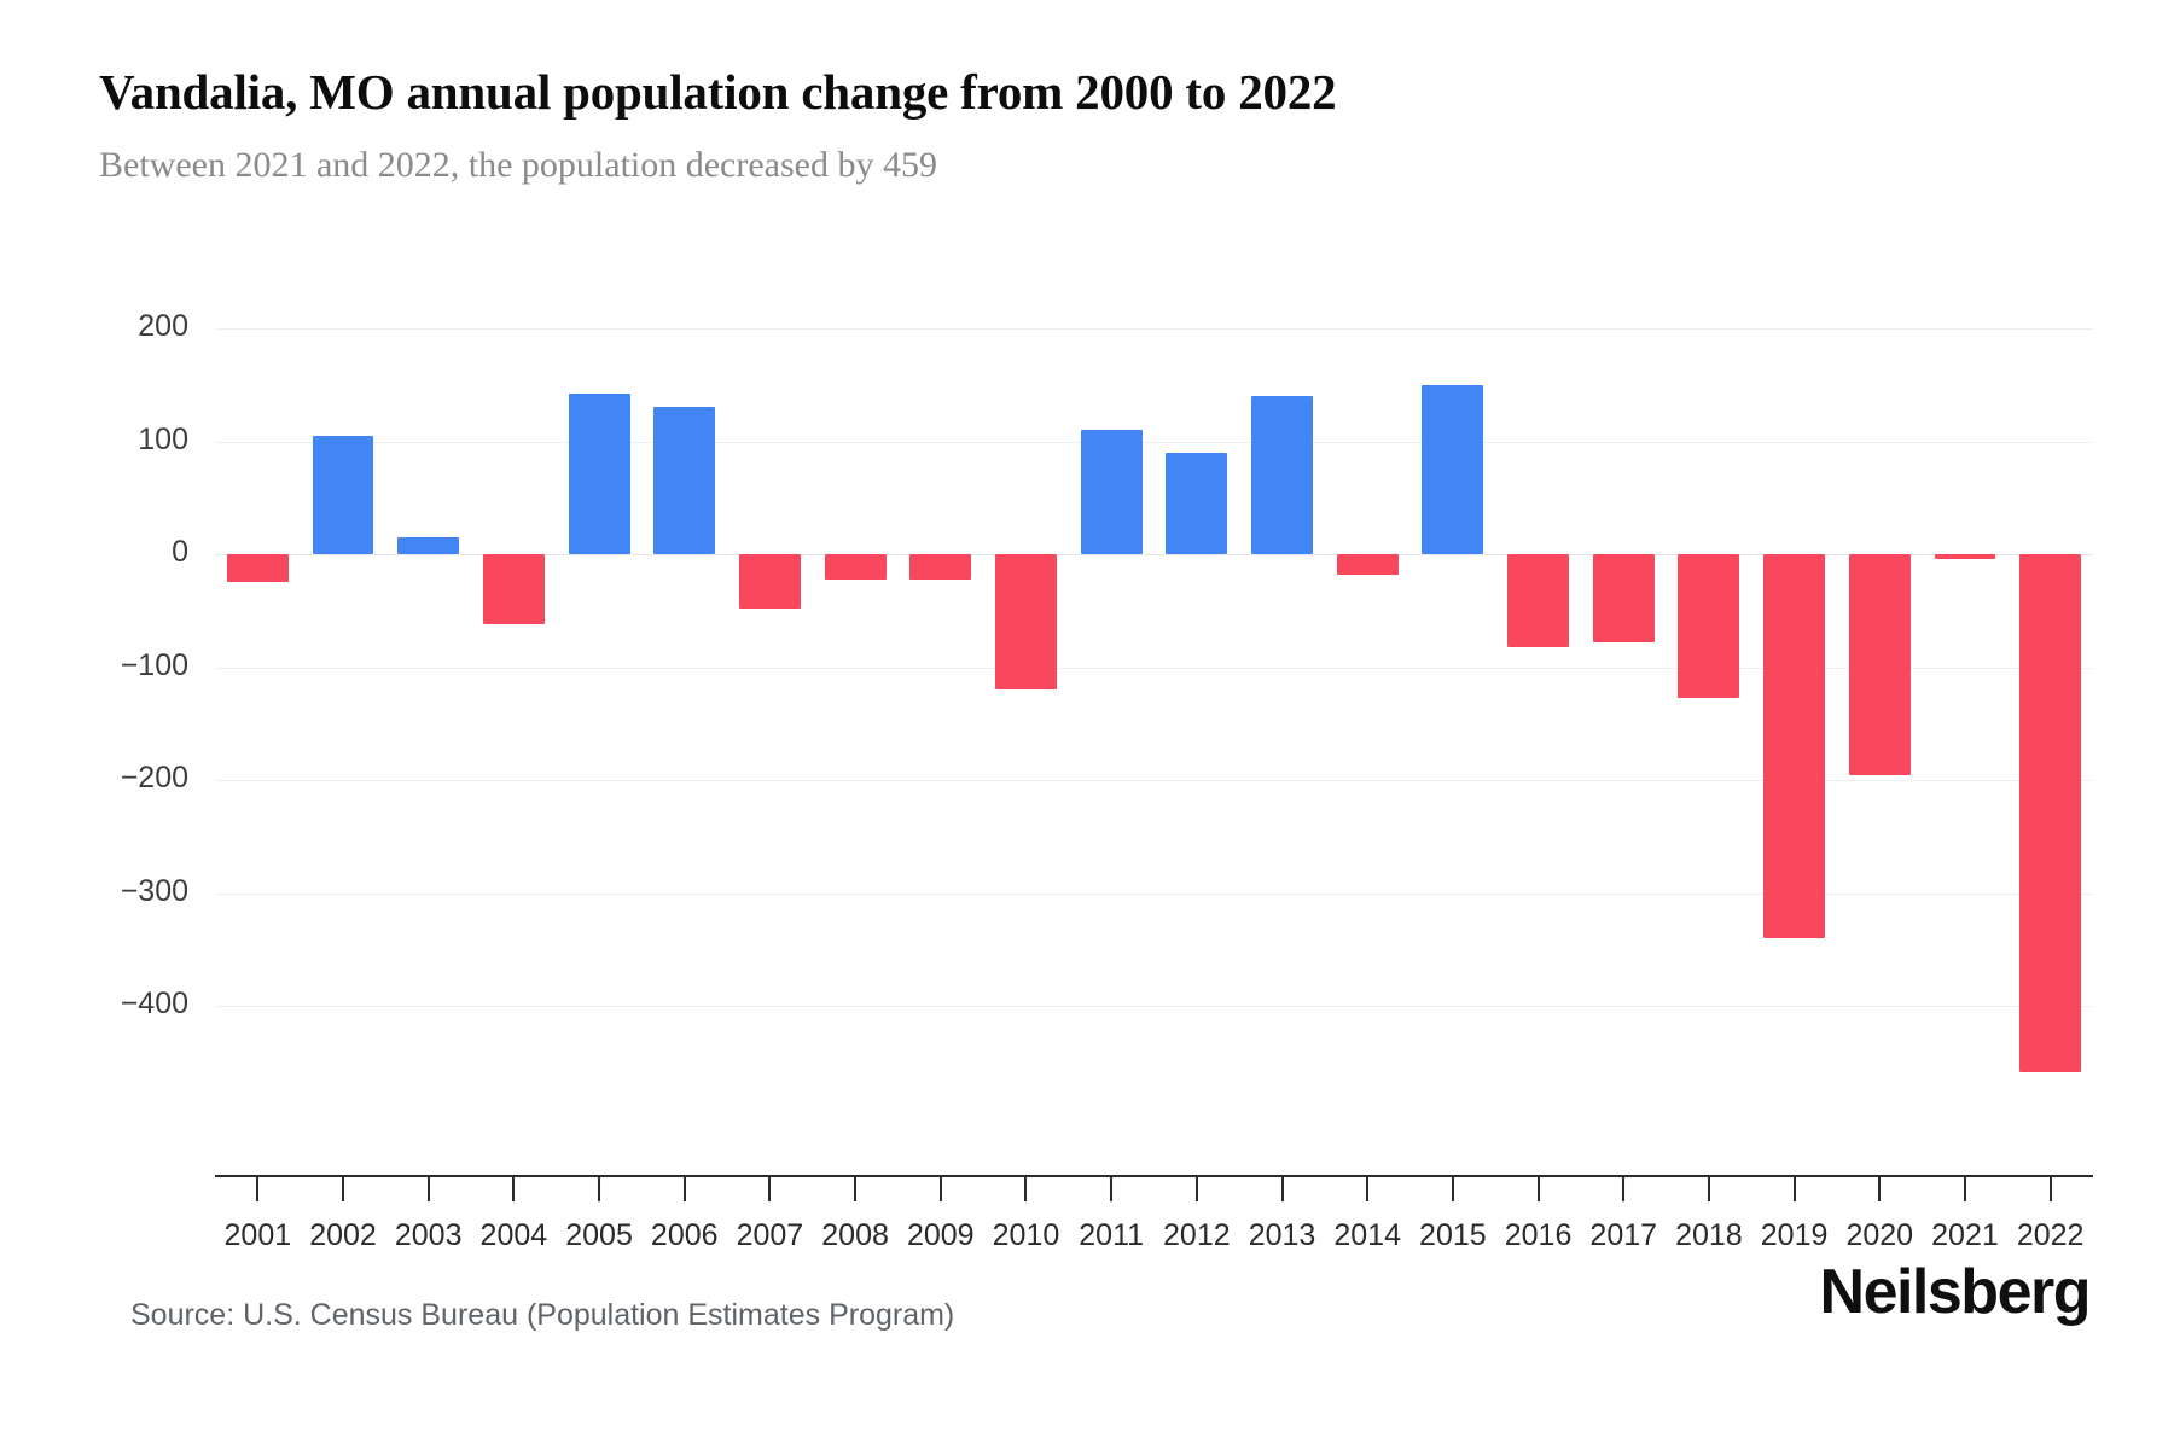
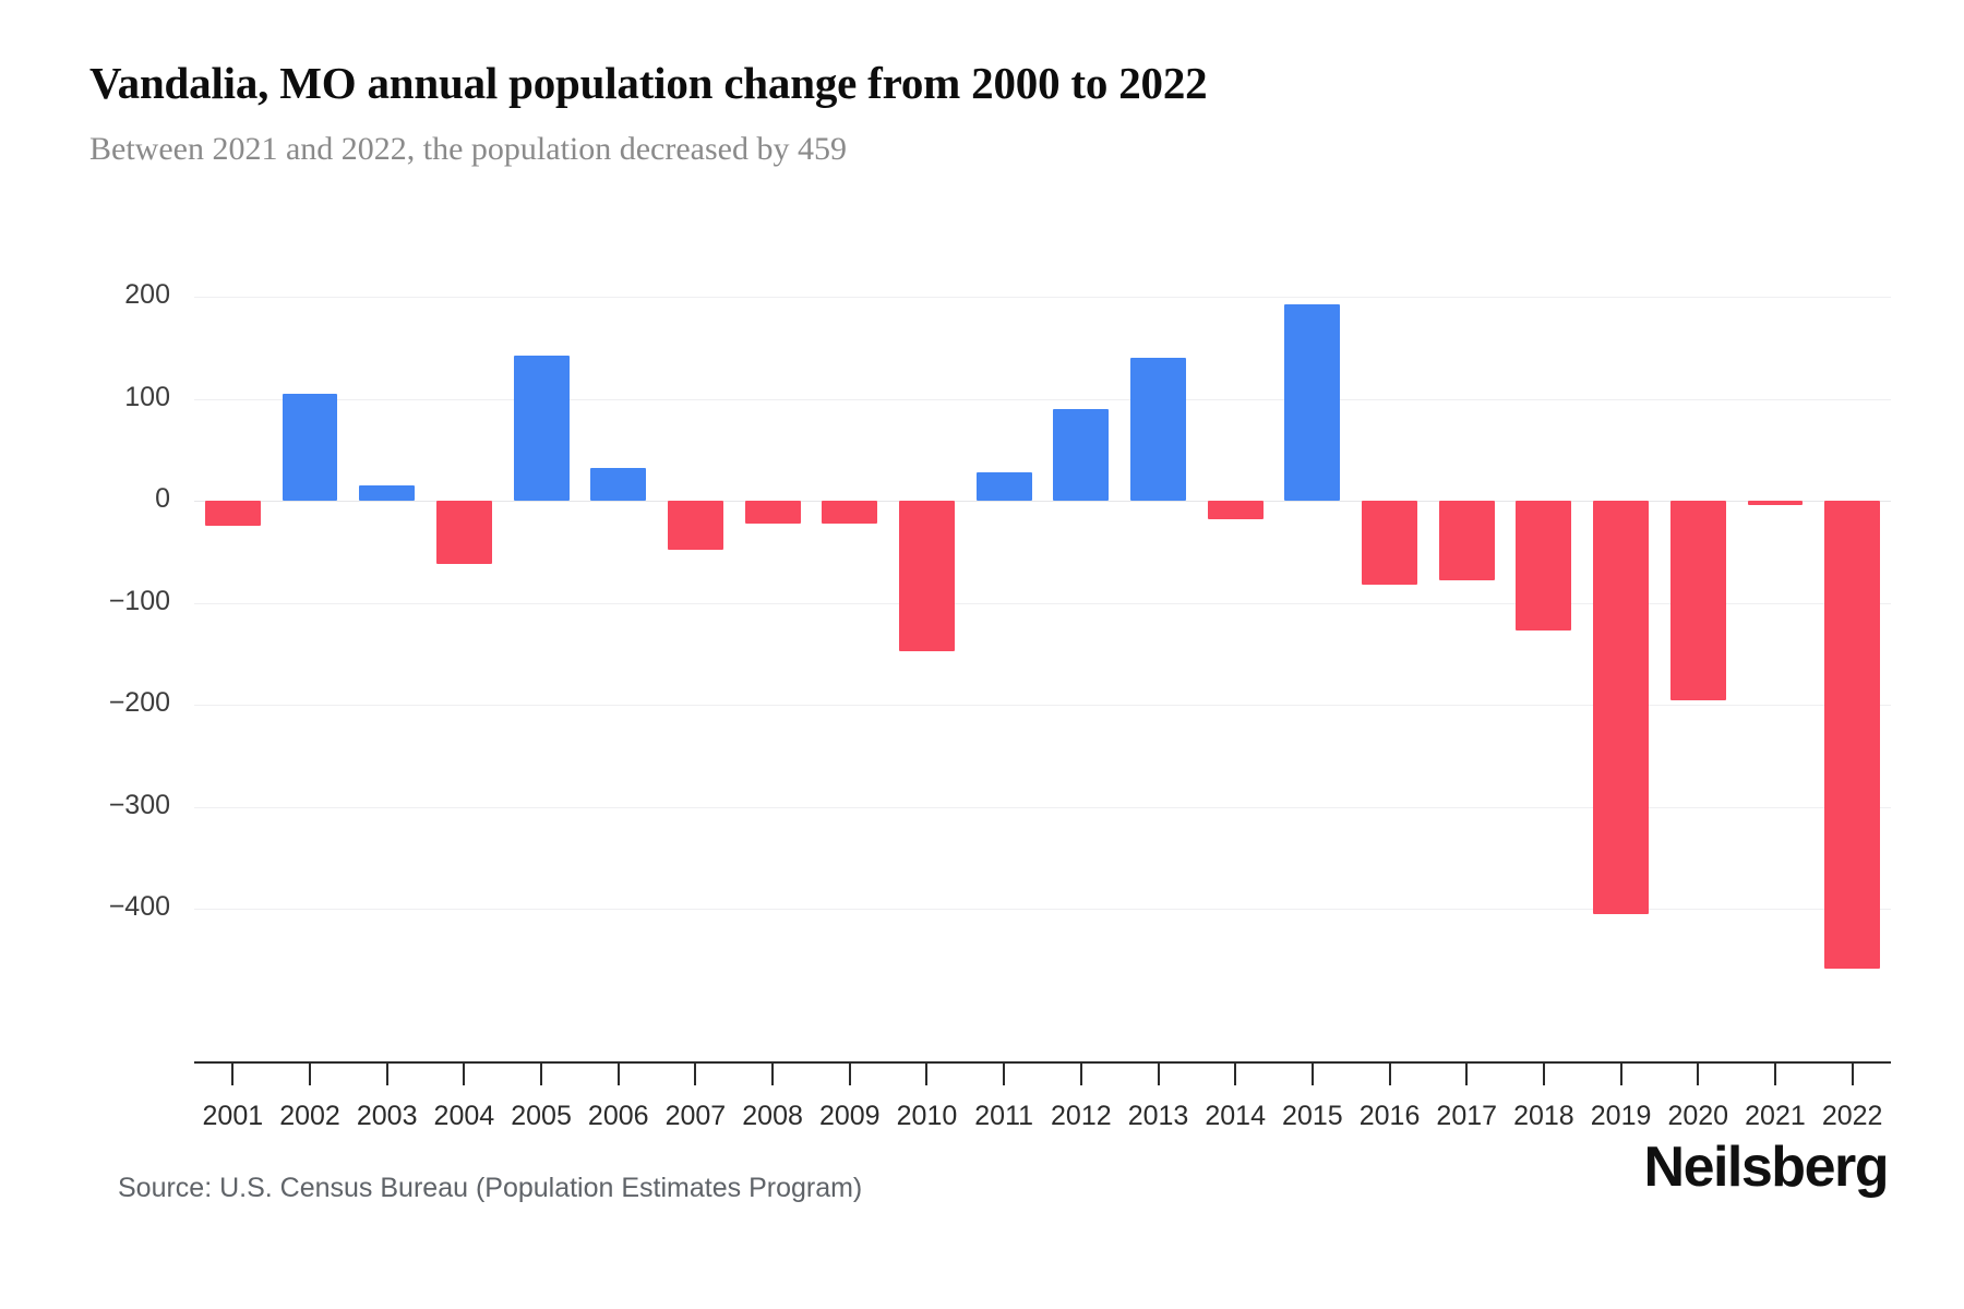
2006: 130 -> 30
2010: -120 -> -150
2011: 110 -> 30
2015: 150 -> 190
2019: -340 -> -400
